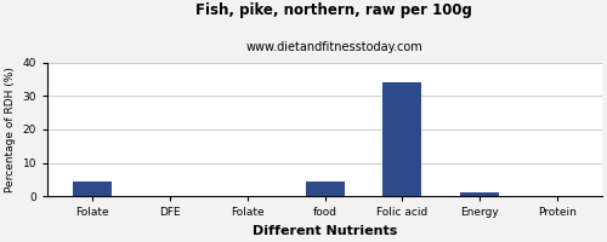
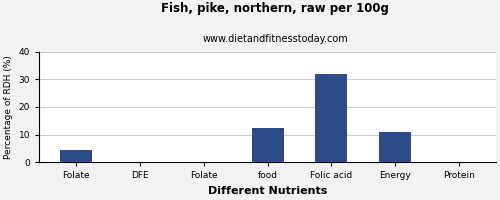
food: 4.5 -> 12.5
Folic acid: 34.0 -> 32.0
Energy: 1.0 -> 11.0
